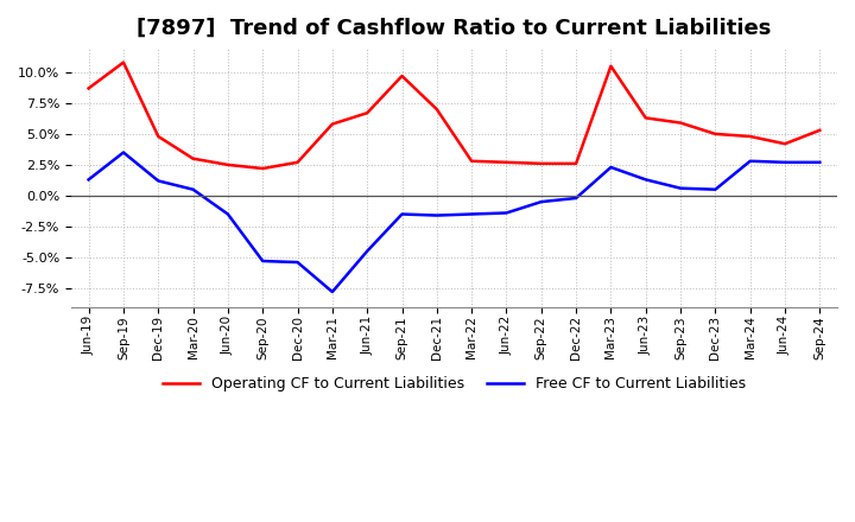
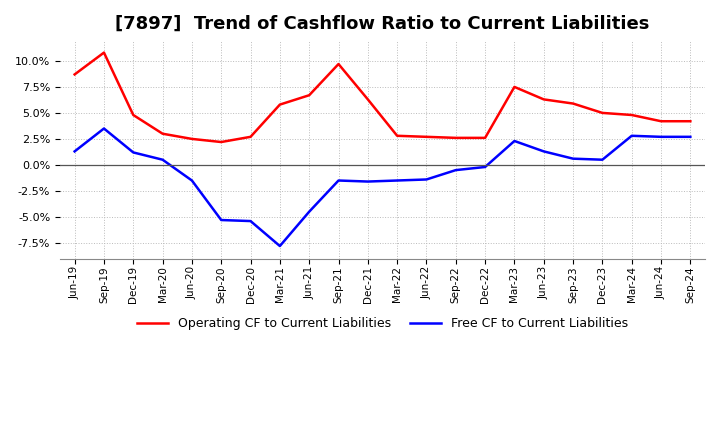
Operating CF to Current Liabilities/Dec-21: 7.0% -> 6.3%
Operating CF to Current Liabilities/Mar-23: 10.5% -> 7.5%
Operating CF to Current Liabilities/Sep-24: 5.3% -> 4.2%
